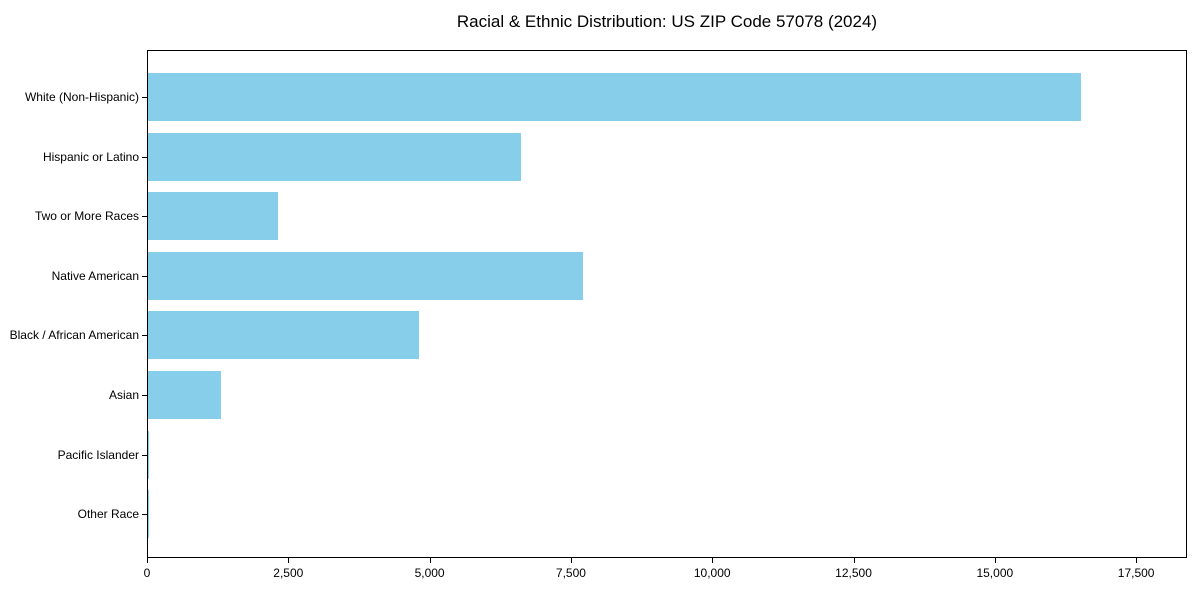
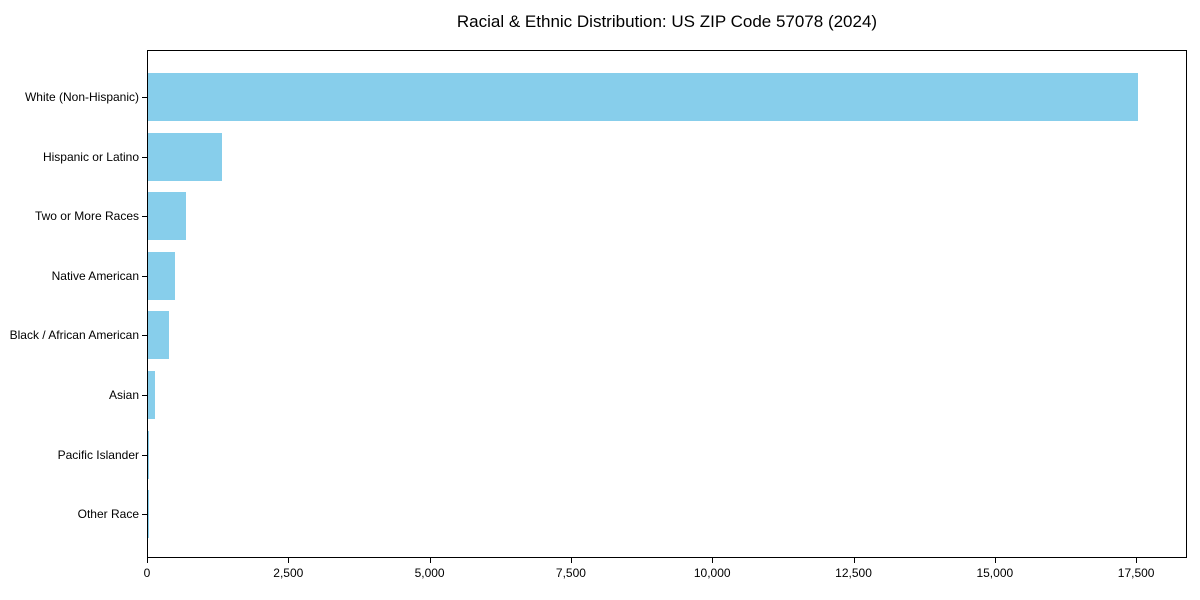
White (Non-Hispanic): 16500 -> 17500
Hispanic or Latino: 6600 -> 1300
Two or More Races: 2300 -> 700
Native American: 7700 -> 500
Black / African American: 4800 -> 400
Asian: 1300 -> 100
